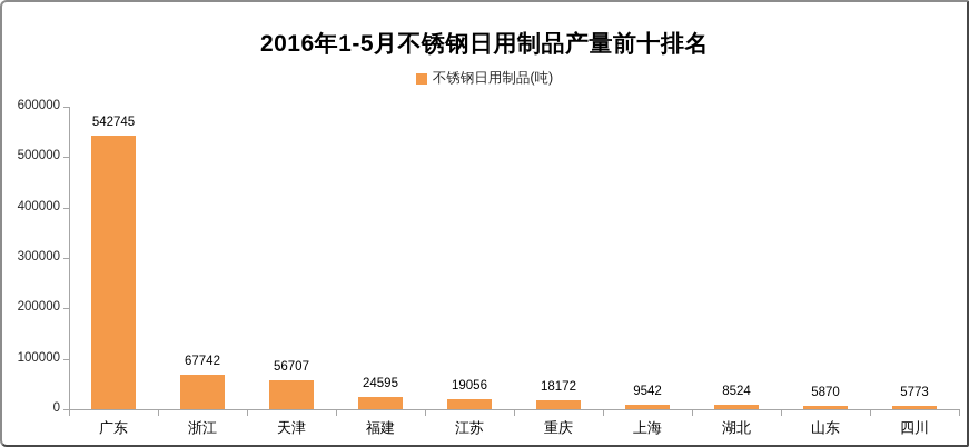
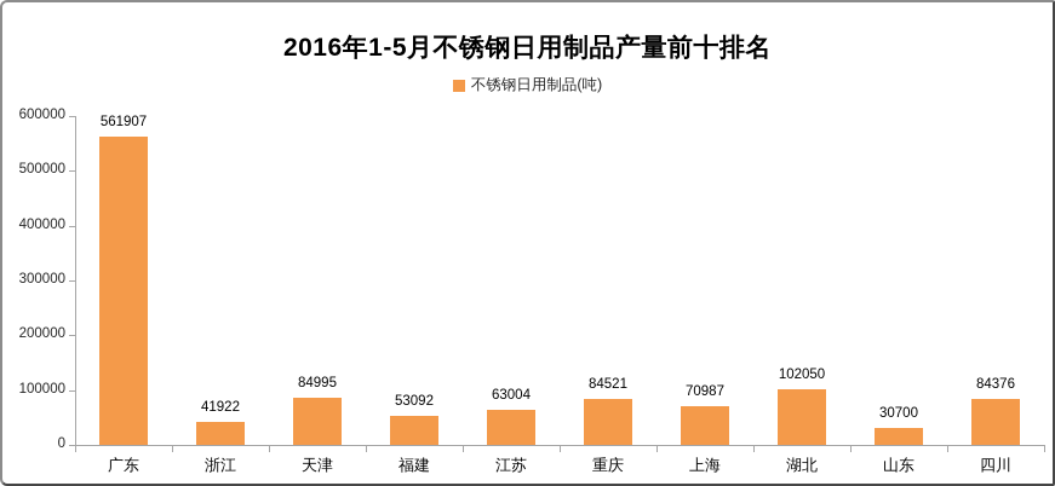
广东: 542745 -> 561907
浙江: 67742 -> 41922
天津: 56707 -> 84995
福建: 24595 -> 53092
江苏: 19056 -> 63004
重庆: 18172 -> 84521
上海: 9542 -> 70987
湖北: 8524 -> 102050
山东: 5870 -> 30700
四川: 5773 -> 84376
